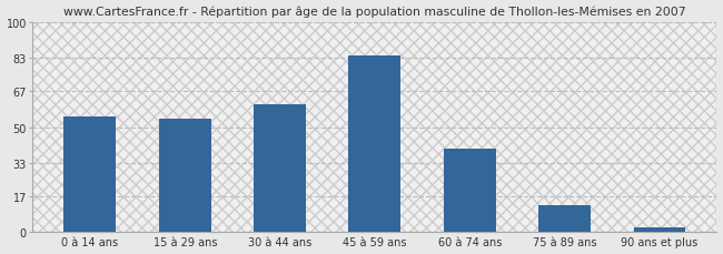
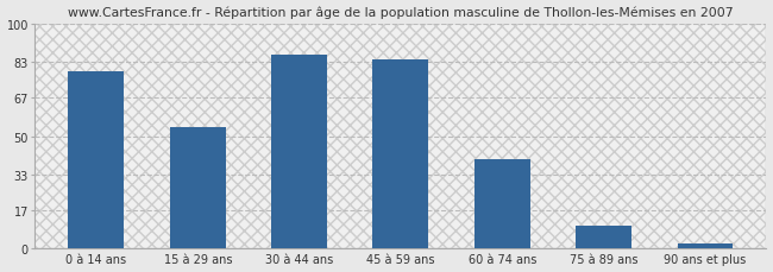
0 à 14 ans: 55 -> 79
30 à 44 ans: 61 -> 86
75 à 89 ans: 13 -> 10
